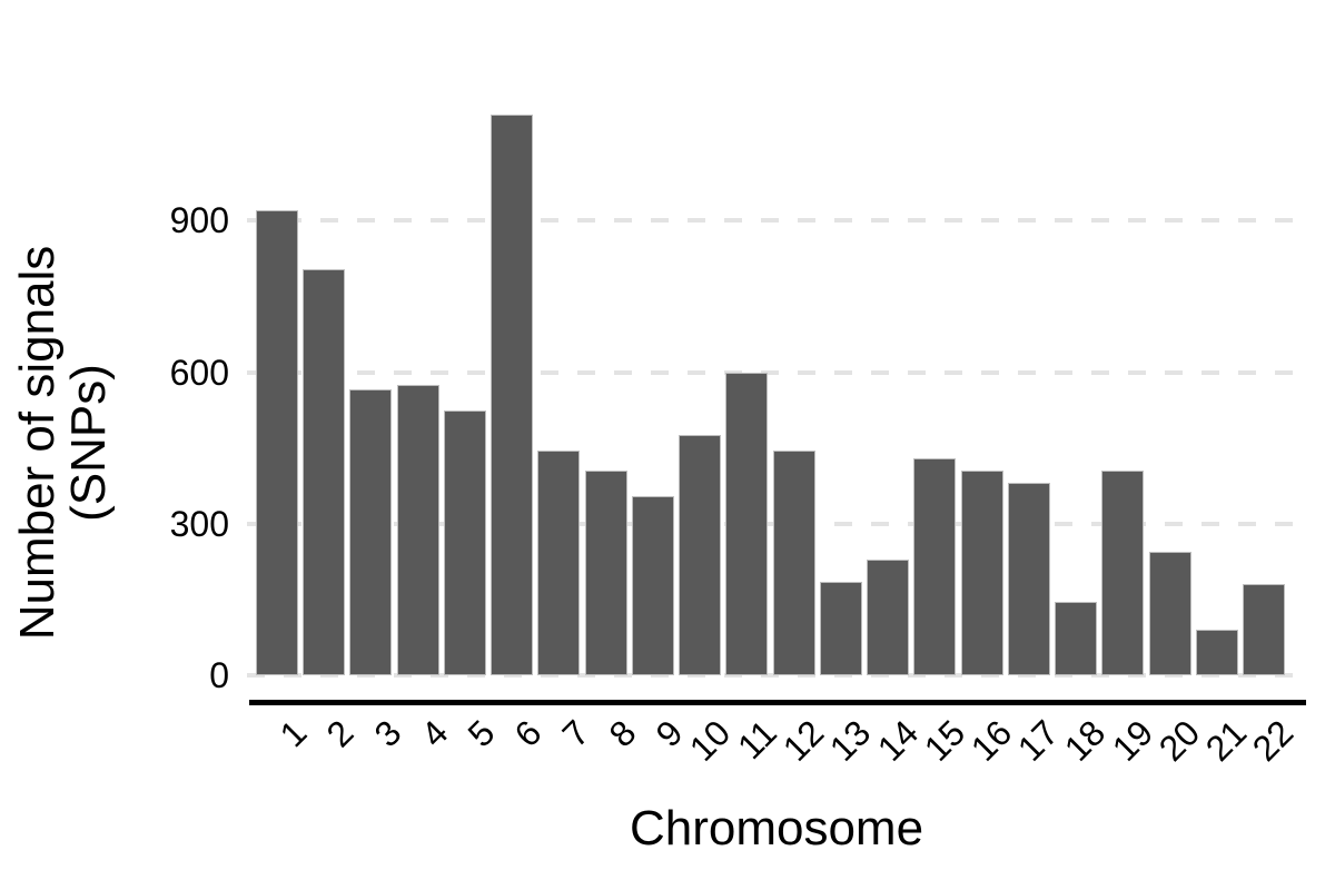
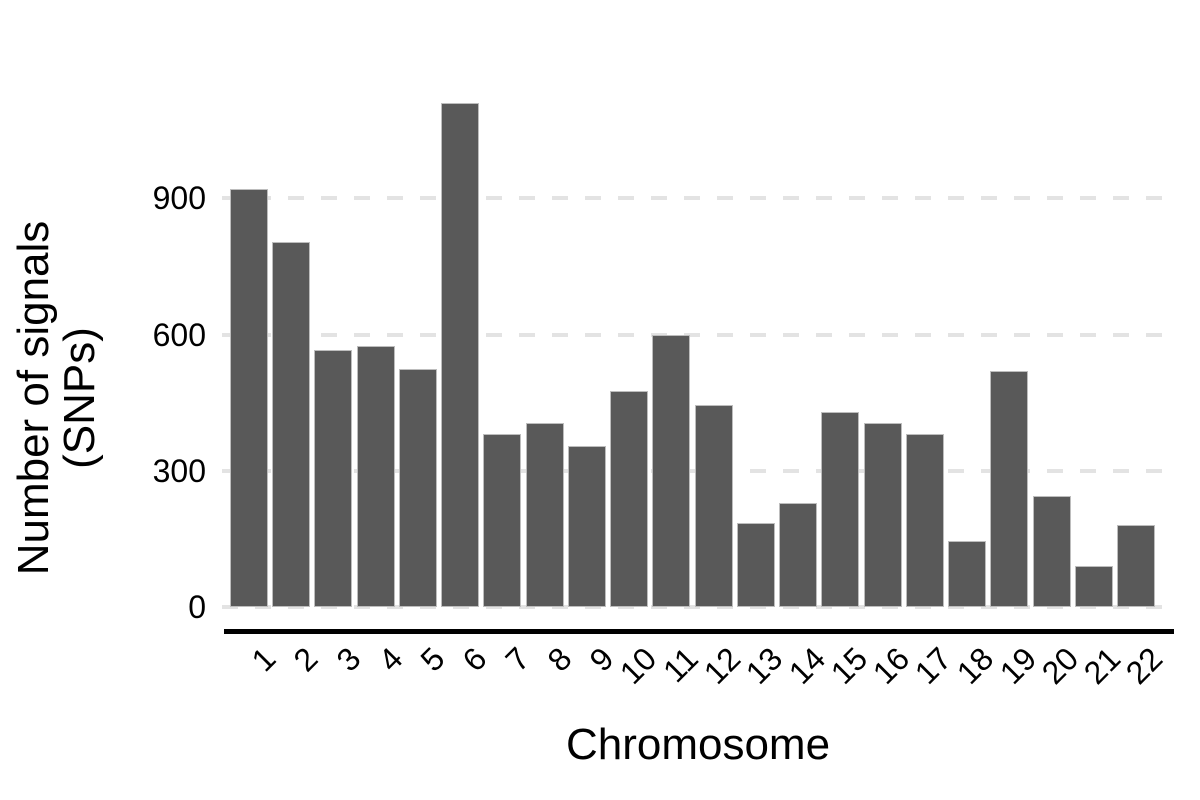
7: 440 -> 380
19: 400 -> 520
